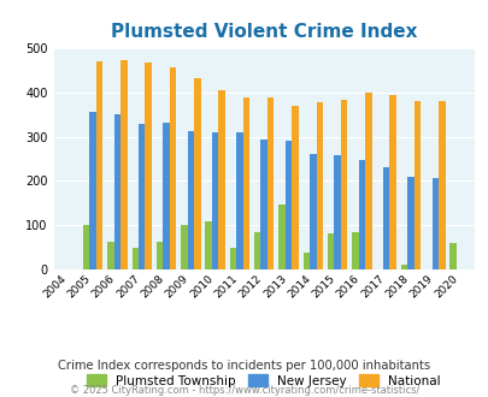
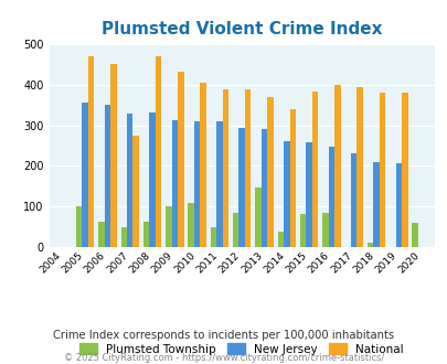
National/2006: 472 -> 450
National/2007: 467 -> 275
National/2008: 455 -> 470
National/2014: 377 -> 340
